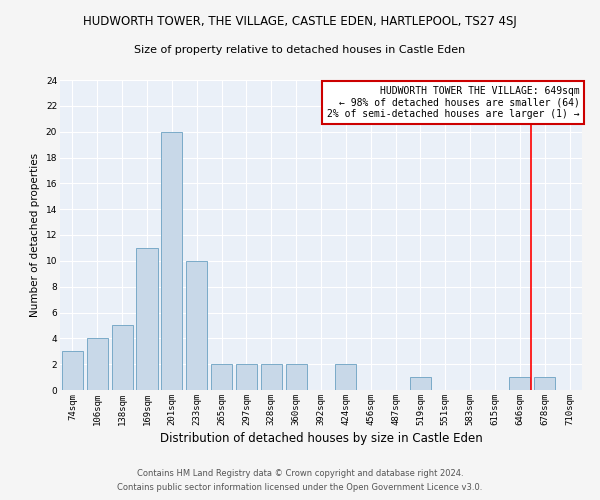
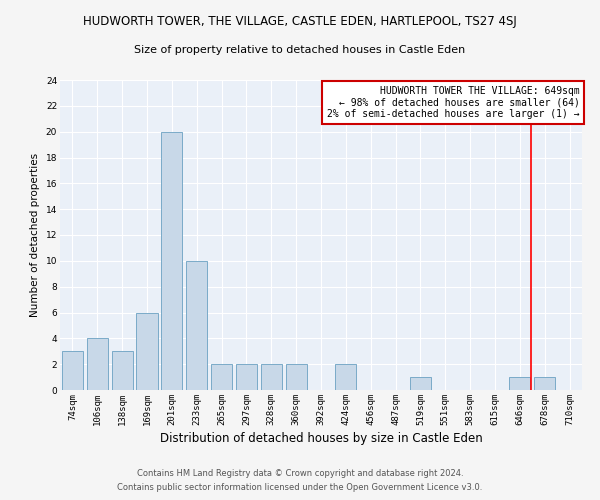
138sqm: 5 -> 3
169sqm: 11 -> 6
